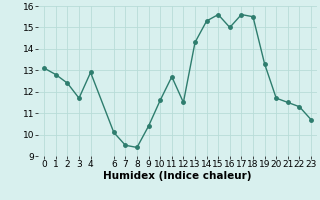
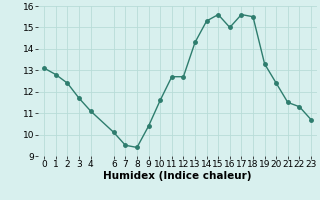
4: 12.9 -> 11.1
12: 11.5 -> 12.7
20: 11.7 -> 12.4
